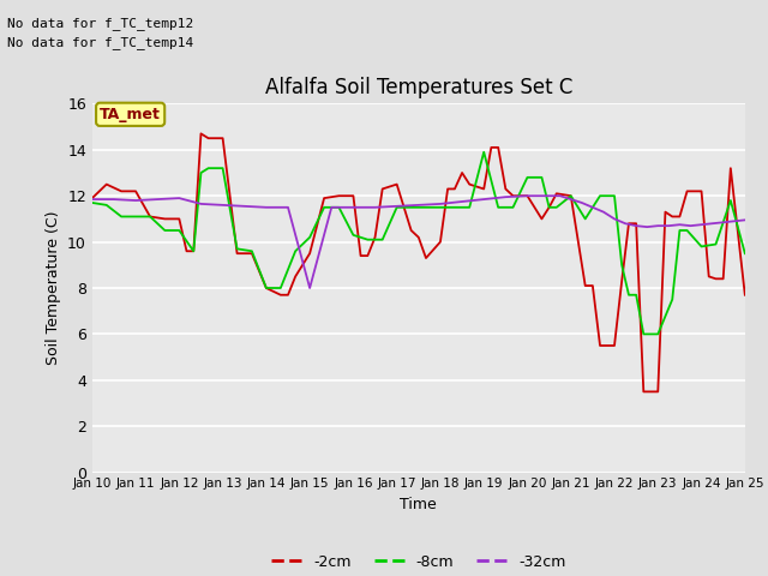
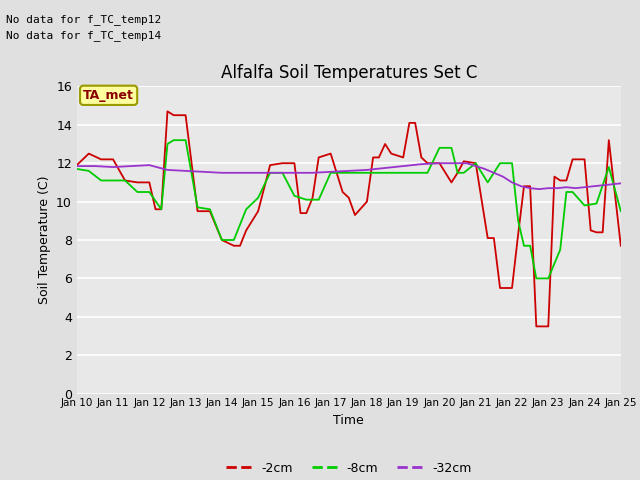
-32cm/Jan 15: 8.0 -> 11.5
-8cm/Jan 19: 13.9 -> 11.5
